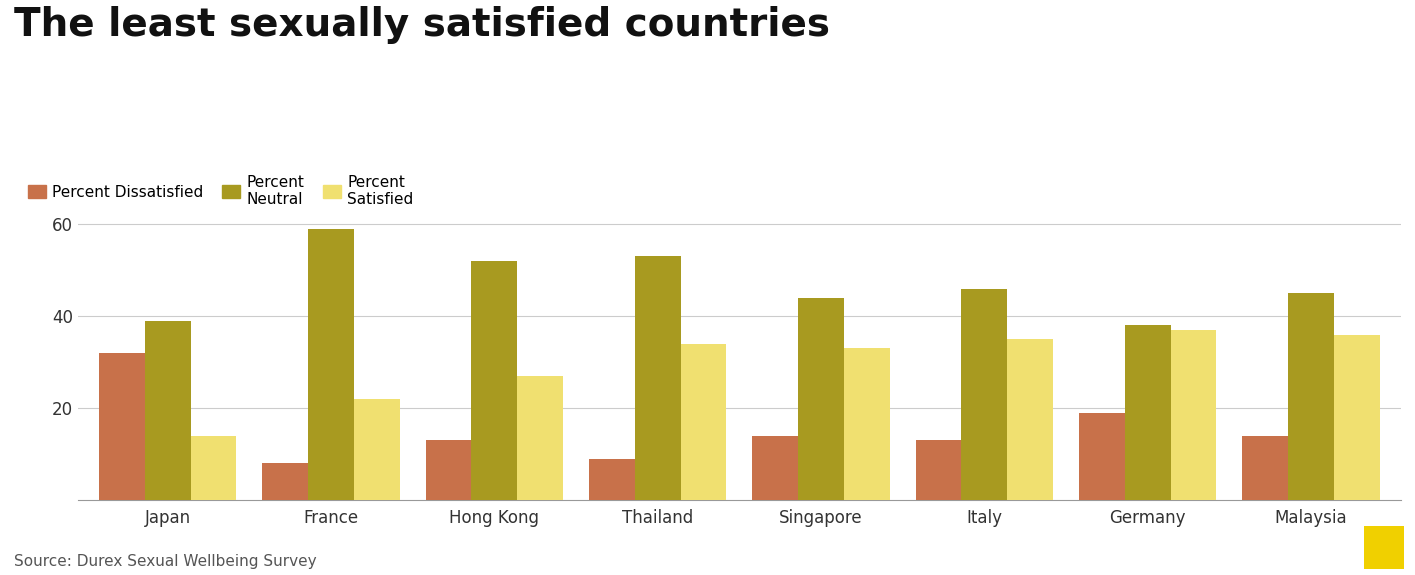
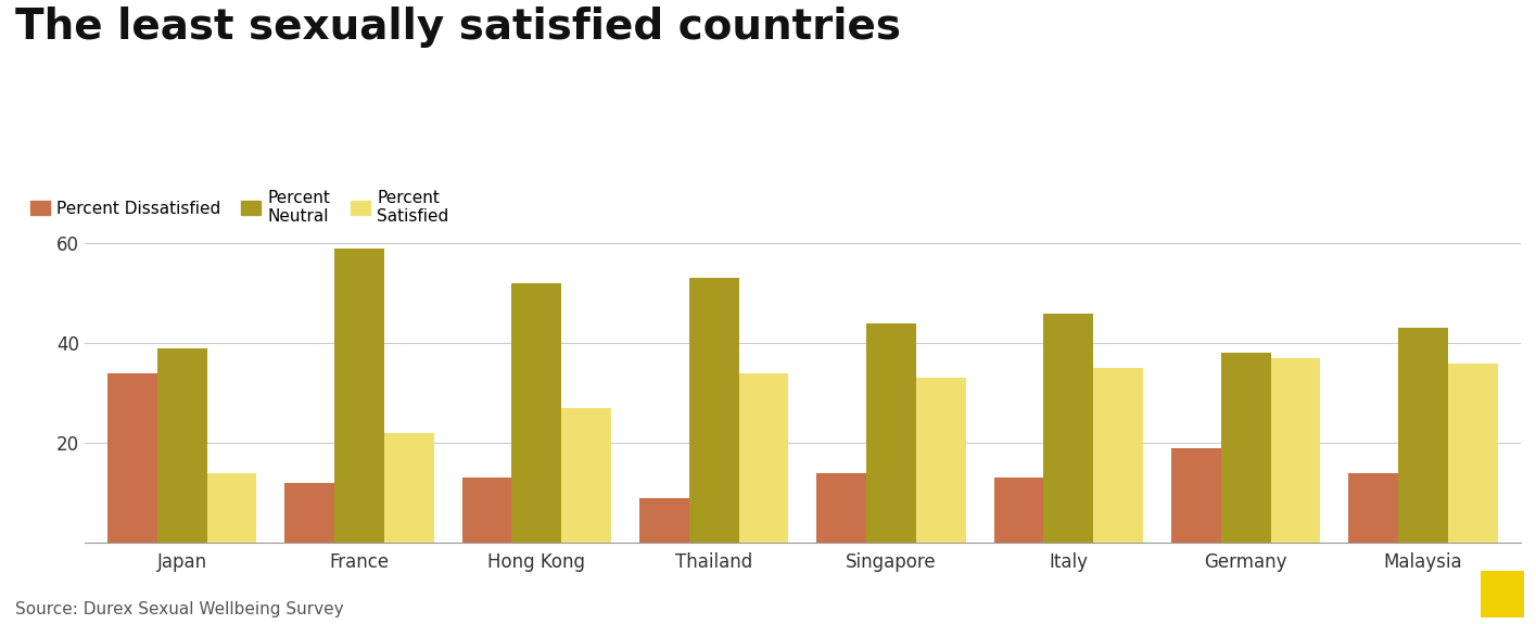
Percent Dissatisfied/Japan: 32 -> 34
Percent Dissatisfied/France: 8 -> 12
Percent Neutral/Malaysia: 45 -> 43
